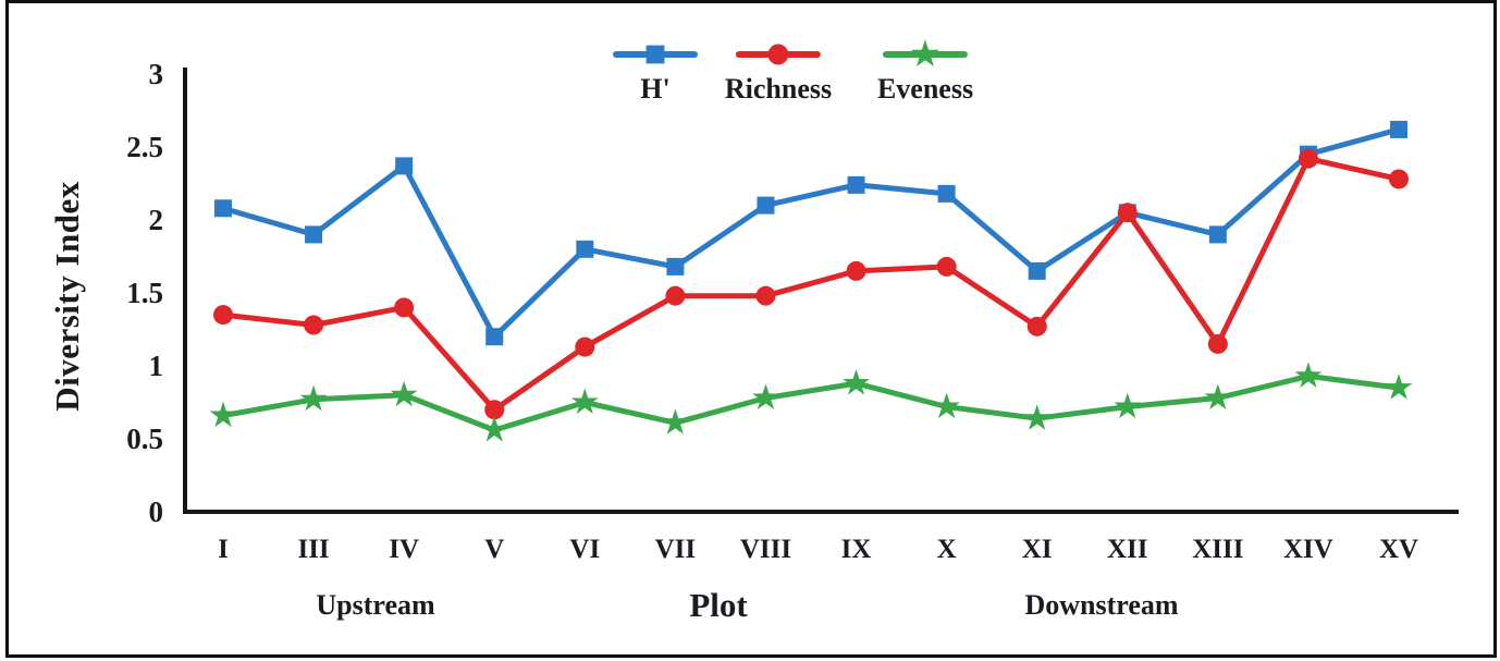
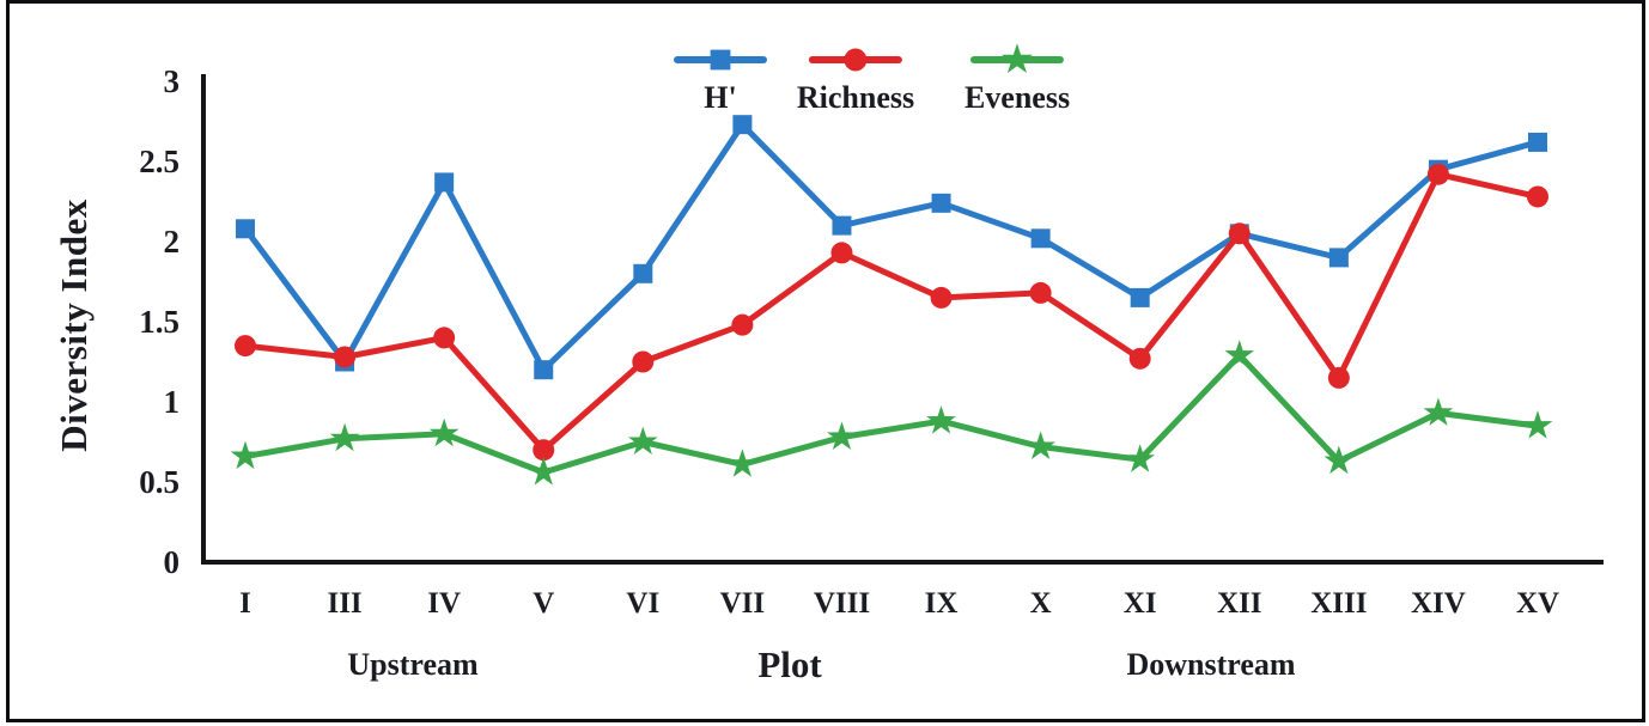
H'/III: 1.90 -> 1.25
Richness/VI: 1.13 -> 1.25
H'/VII: 1.68 -> 2.73
Richness/VIII: 1.48 -> 1.93
H'/X: 2.18 -> 2.02
Eveness/XII: 0.72 -> 1.29
Eveness/XIII: 0.78 -> 0.63
